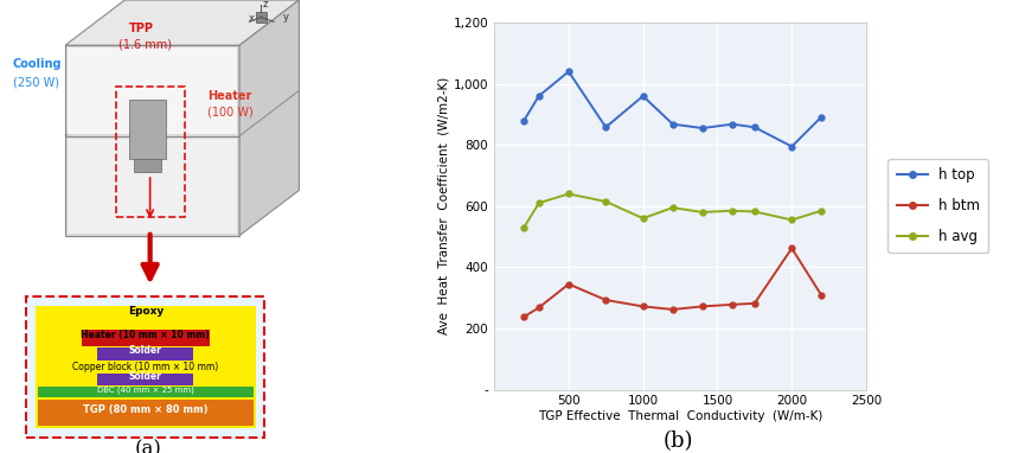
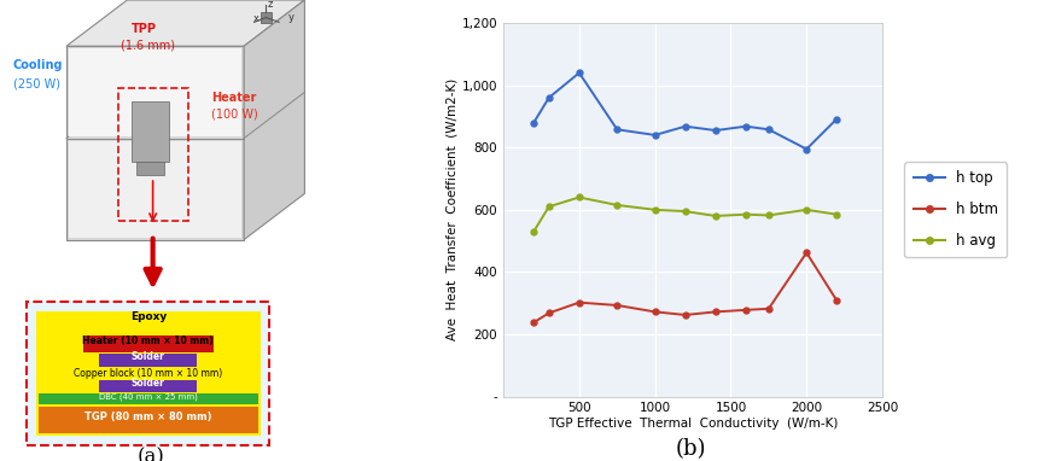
h btm/500: 345 -> 302
h top/1000: 960 -> 840
h avg/1000: 560 -> 600
h avg/2000: 555 -> 600
